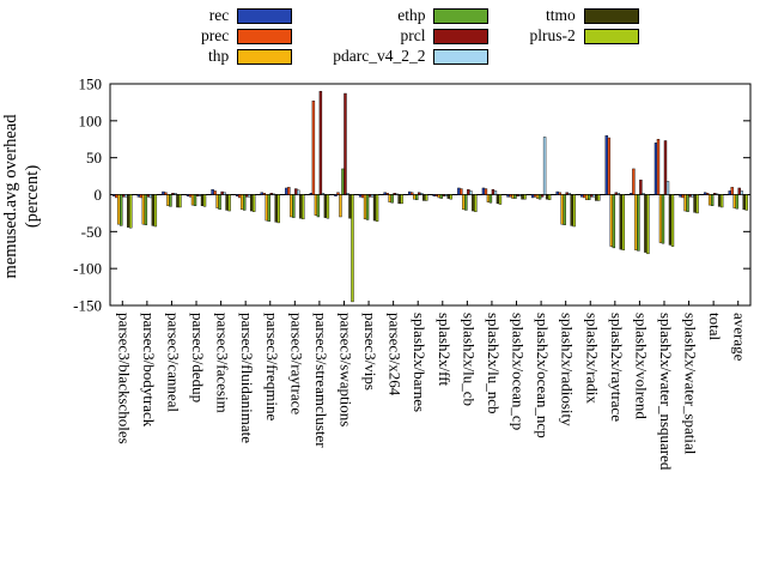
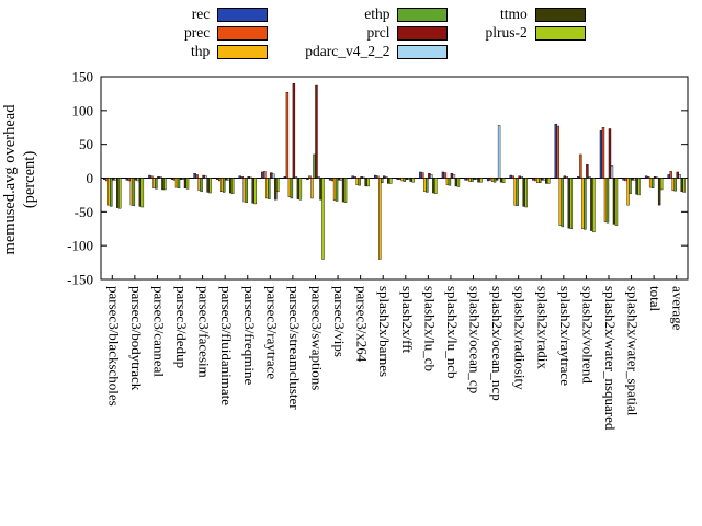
plrus-2/parsec3/raytrace: -30 -> -20
plrus-2/parsec3/swaptions: -140 -> -120
thp/splash2x/barnes: -10 -> -120
thp/splash2x/water_spatial: -20 -> -40
ttmo/total: -20 -> -40
